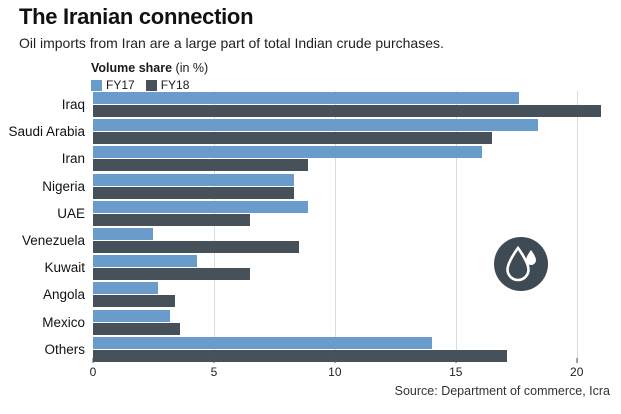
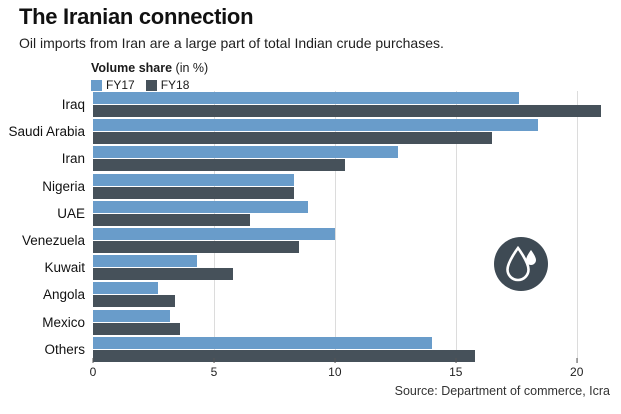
FY17/Iran: 16.1 -> 12.6
FY18/Iran: 8.9 -> 10.4
FY17/Venezuela: 2.5 -> 10.0
FY18/Kuwait: 6.5 -> 5.8
FY18/Others: 17.1 -> 15.8
